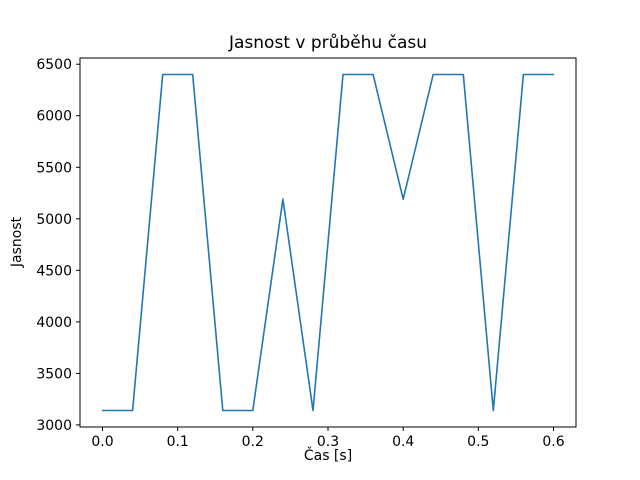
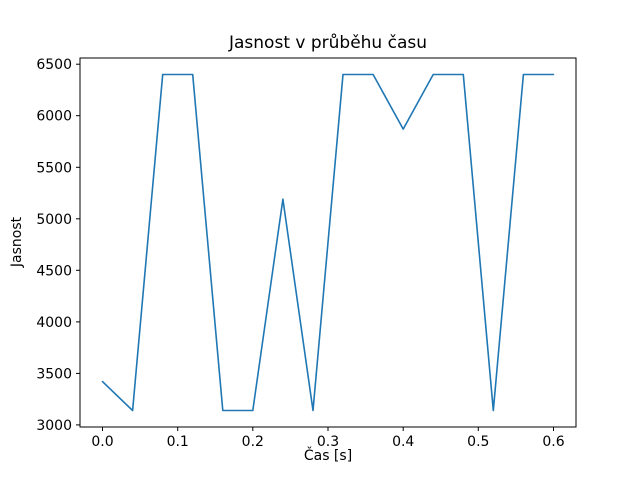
0.0: 3140 -> 3420
0.4: 5190 -> 5870
